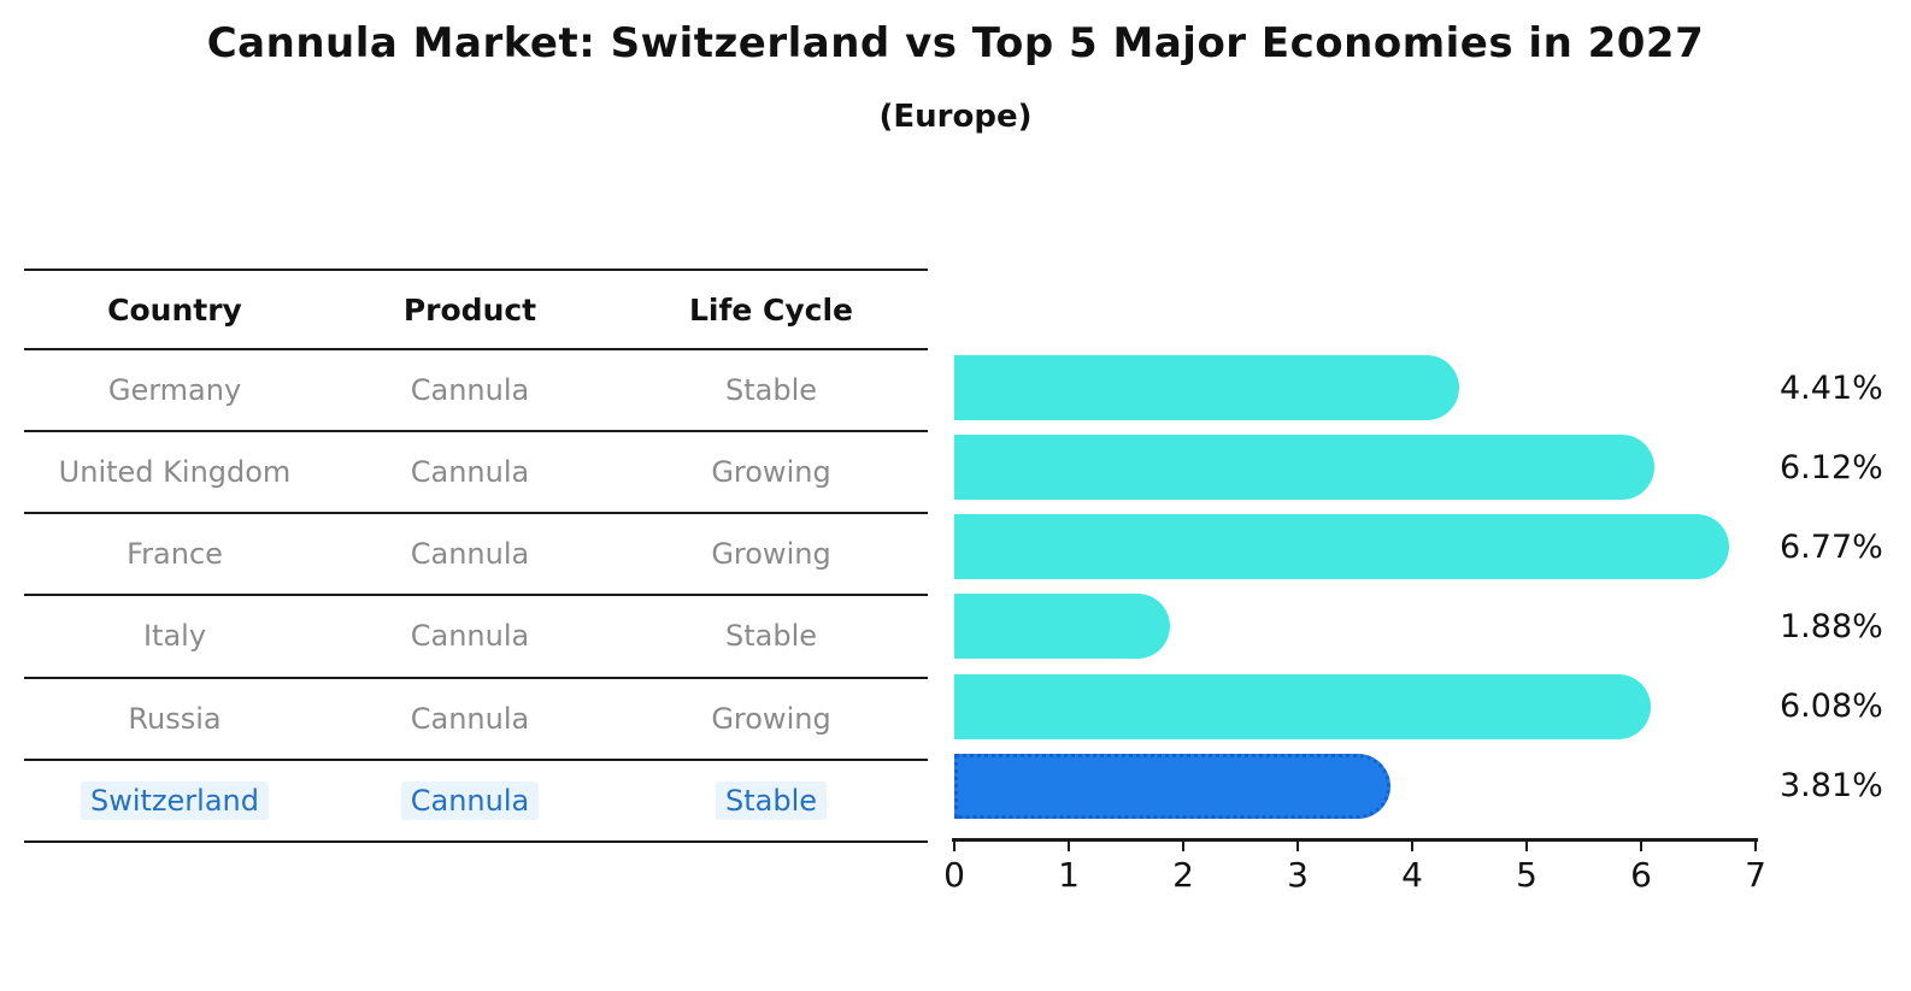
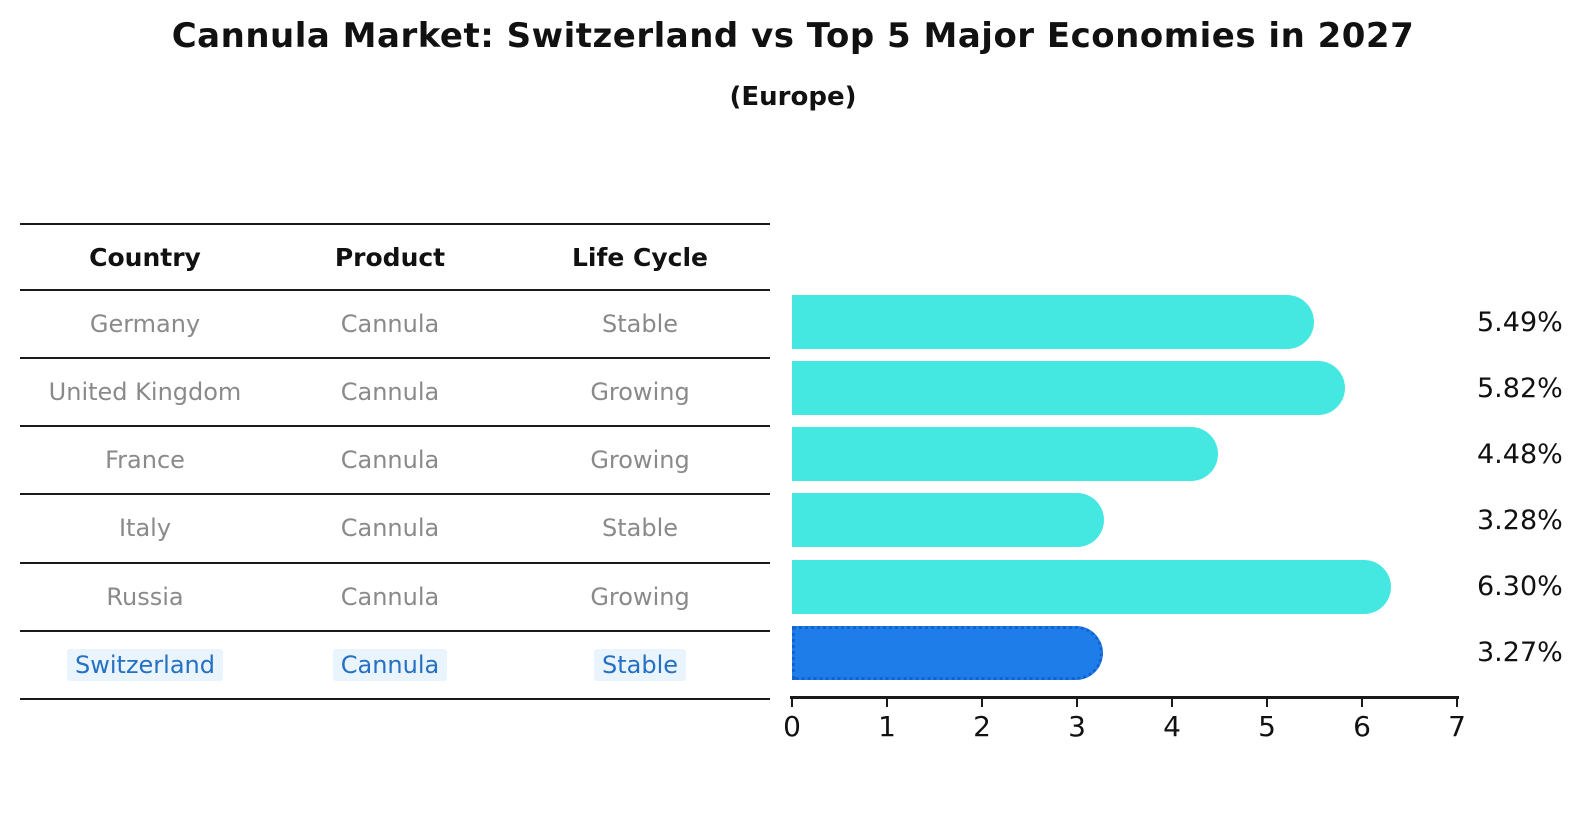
Germany: 4.41% -> 5.49%
United Kingdom: 6.12% -> 5.82%
France: 6.77% -> 4.48%
Italy: 1.88% -> 3.28%
Russia: 6.08% -> 6.30%
Switzerland: 3.81% -> 3.27%
